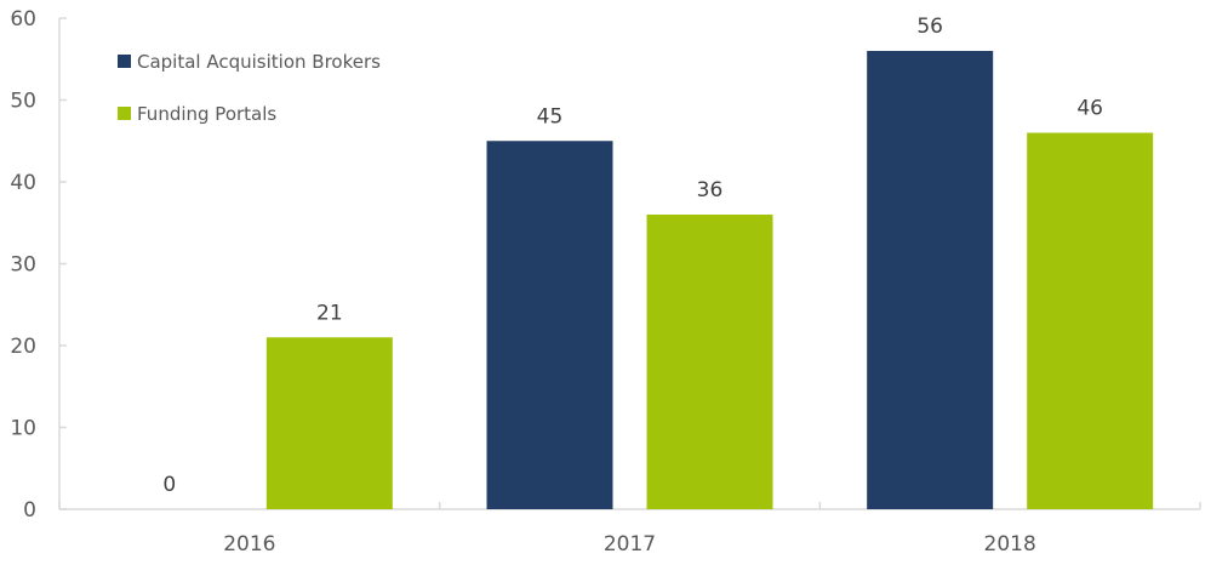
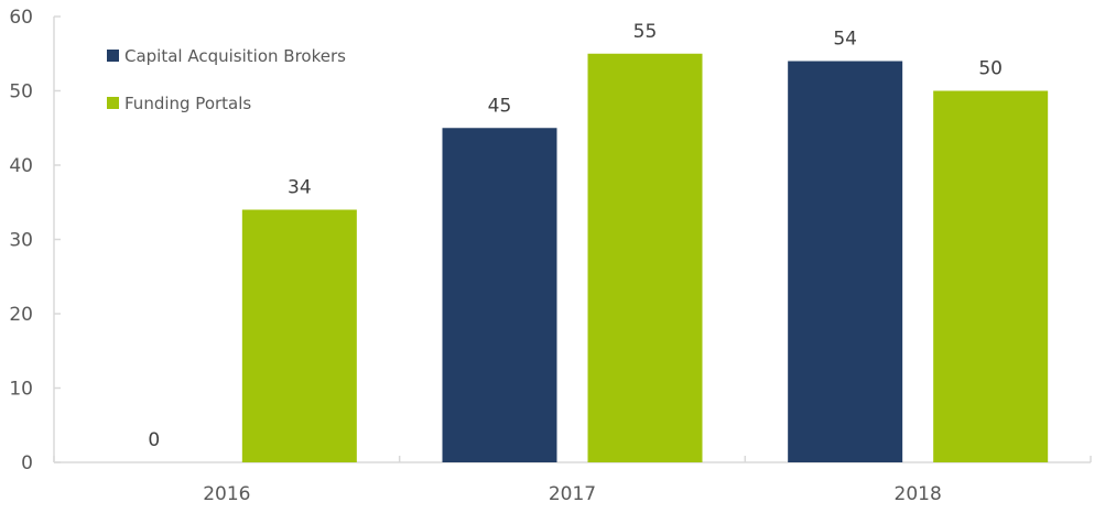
Funding Portals/2016: 21 -> 34
Funding Portals/2017: 36 -> 55
Capital Acquisition Brokers/2018: 56 -> 54
Funding Portals/2018: 46 -> 50
